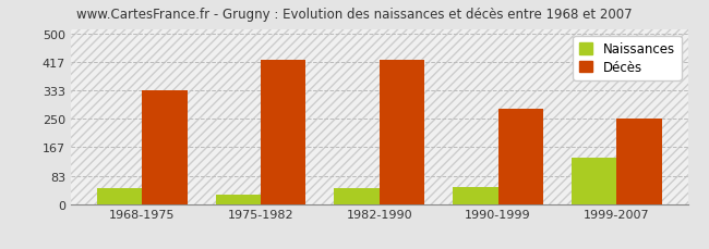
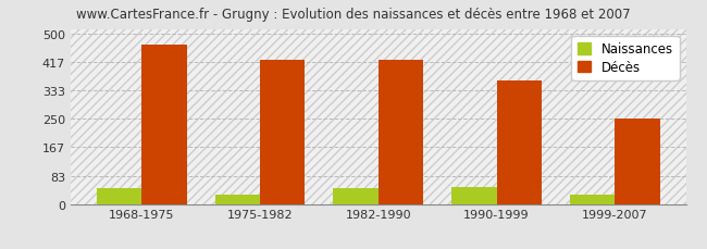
Décès/1968-1975: 335 -> 468
Décès/1990-1999: 280 -> 362
Naissances/1999-2007: 135 -> 28
